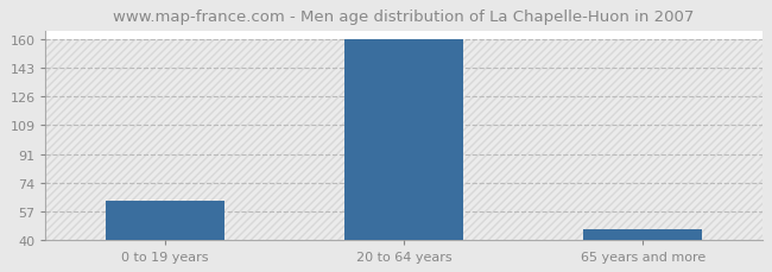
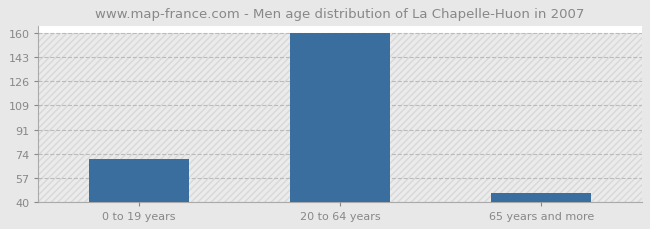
0 to 19 years: 63 -> 70
